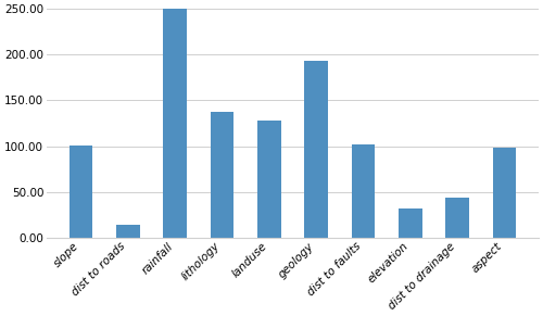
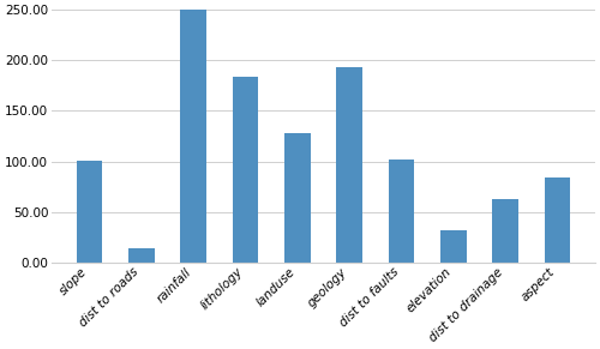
lithology: 138 -> 184
dist to drainage: 44 -> 63
aspect: 98 -> 84
